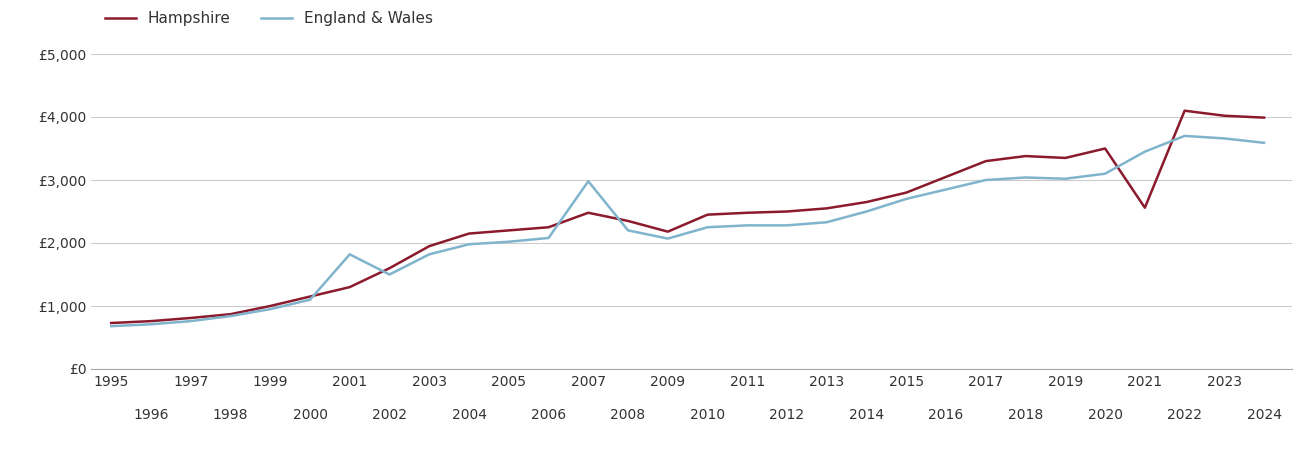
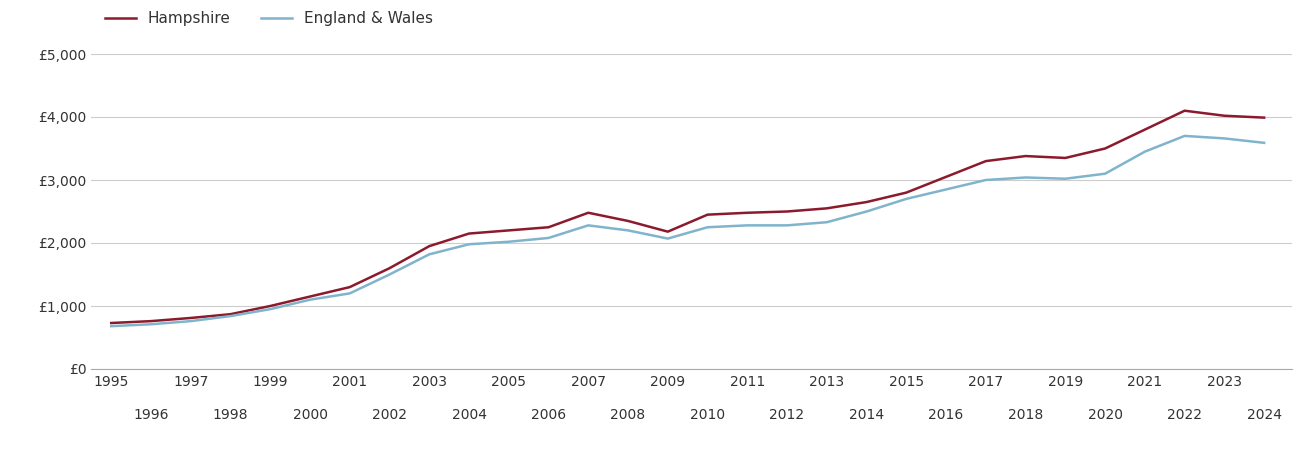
England & Wales/2001: £1,820 -> £1,200
England & Wales/2007: £2,980 -> £2,280
Hampshire/2021: £2,560 -> £3,800
